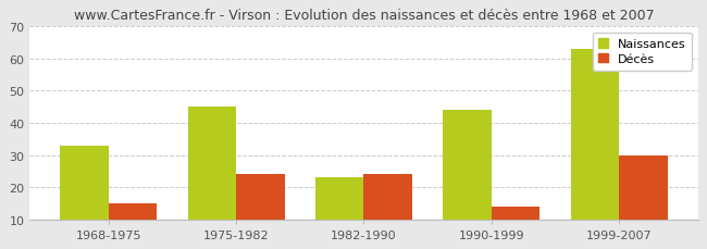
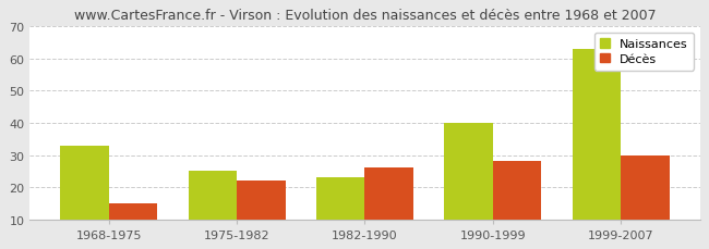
Naissances/1975-1982: 45 -> 25
Décès/1975-1982: 24 -> 22
Décès/1982-1990: 24 -> 26
Naissances/1990-1999: 44 -> 40
Décès/1990-1999: 14 -> 28
